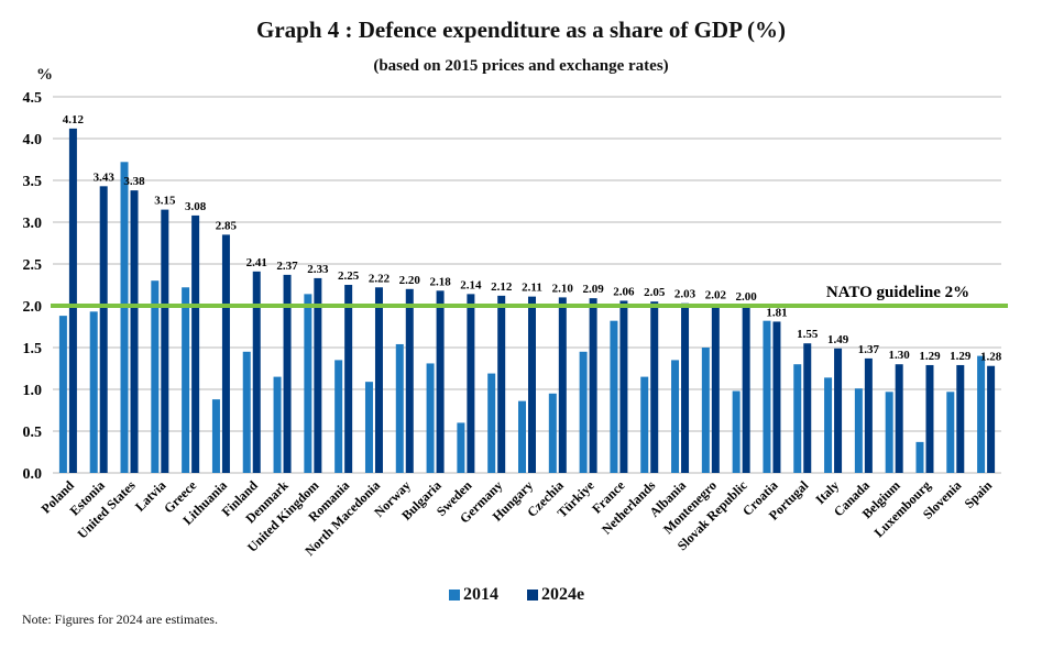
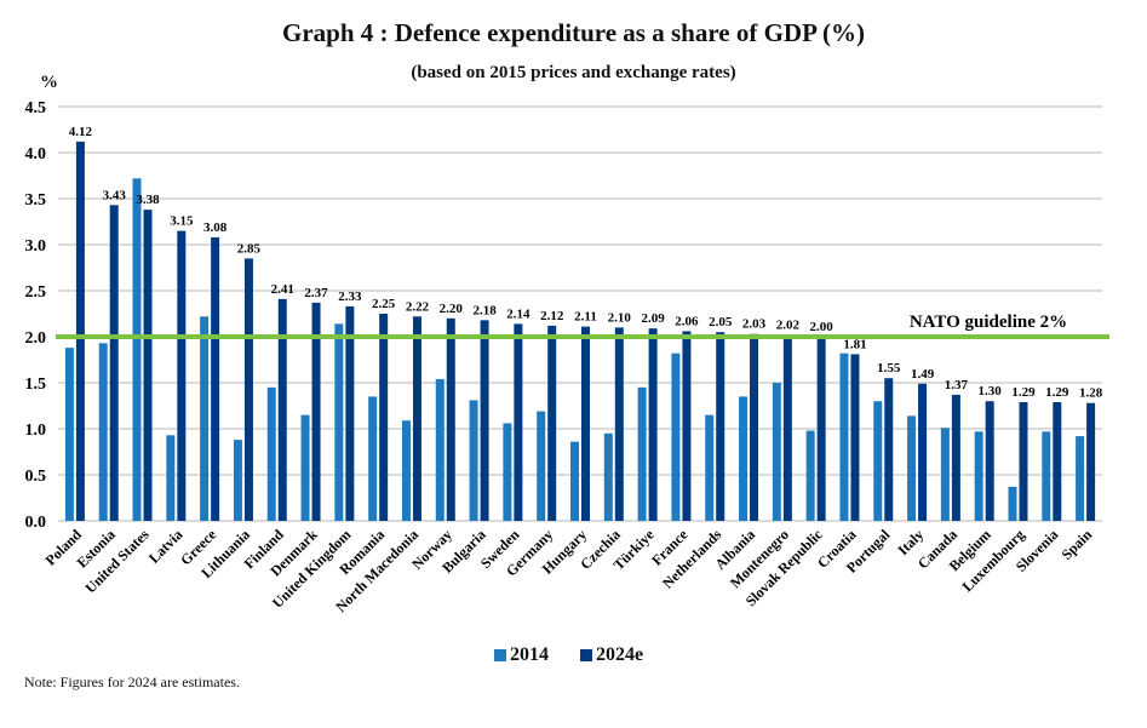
2014/Latvia: 2.3 -> 0.9
2014/Sweden: 0.6 -> 1.1
2014/Spain: 1.4 -> 0.9
